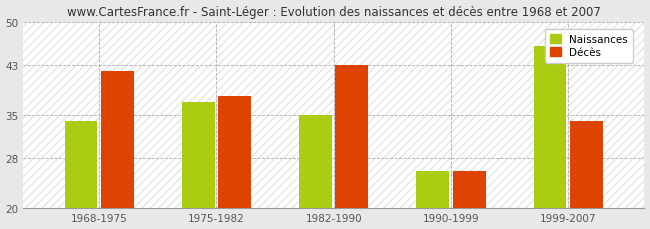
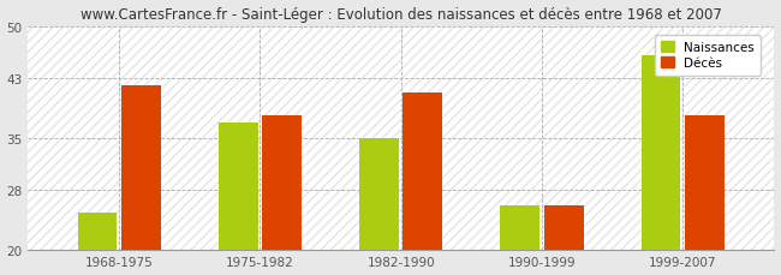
Naissances/1968-1975: 34 -> 25
Décès/1982-1990: 43 -> 41
Décès/1999-2007: 34 -> 38
